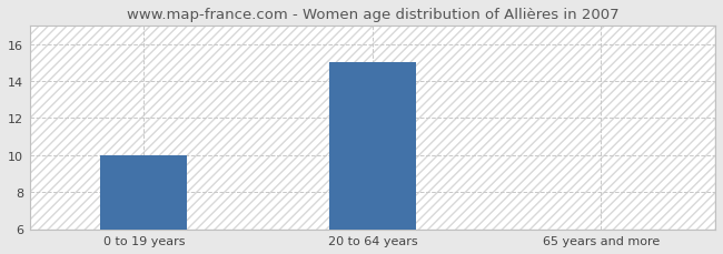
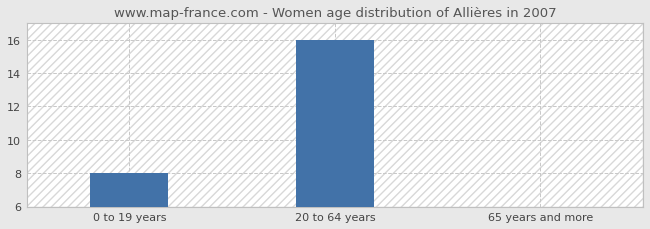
0 to 19 years: 10.0 -> 8.0
20 to 64 years: 15.0 -> 16.0
